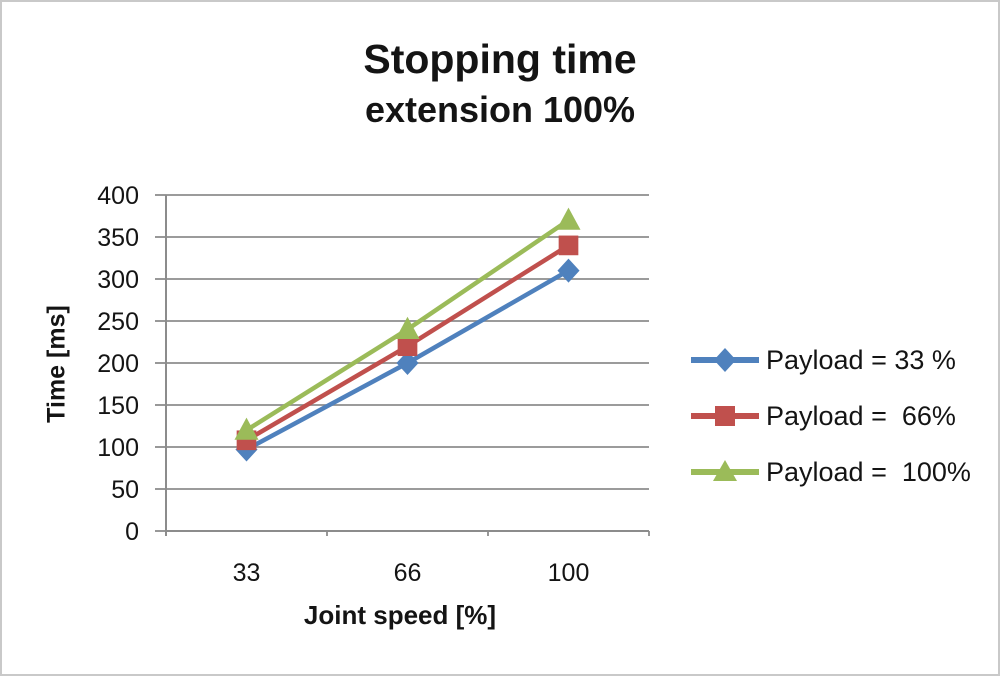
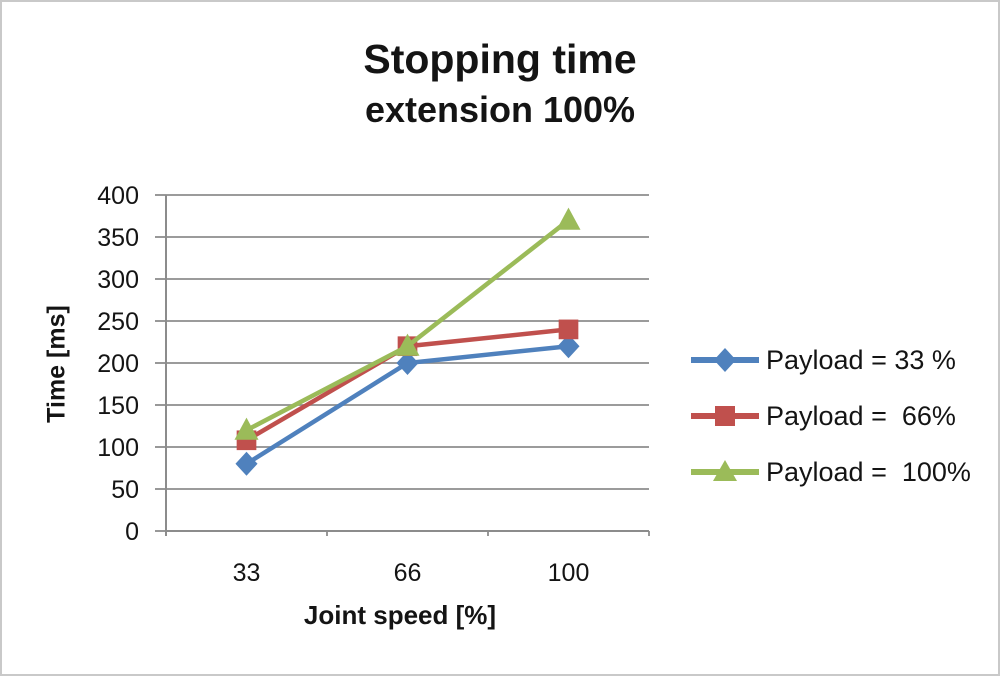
Payload = 33 %/33: 100 -> 80
Payload = 100%/66: 240 -> 220
Payload = 33 %/100: 310 -> 220
Payload = 66%/100: 340 -> 240
